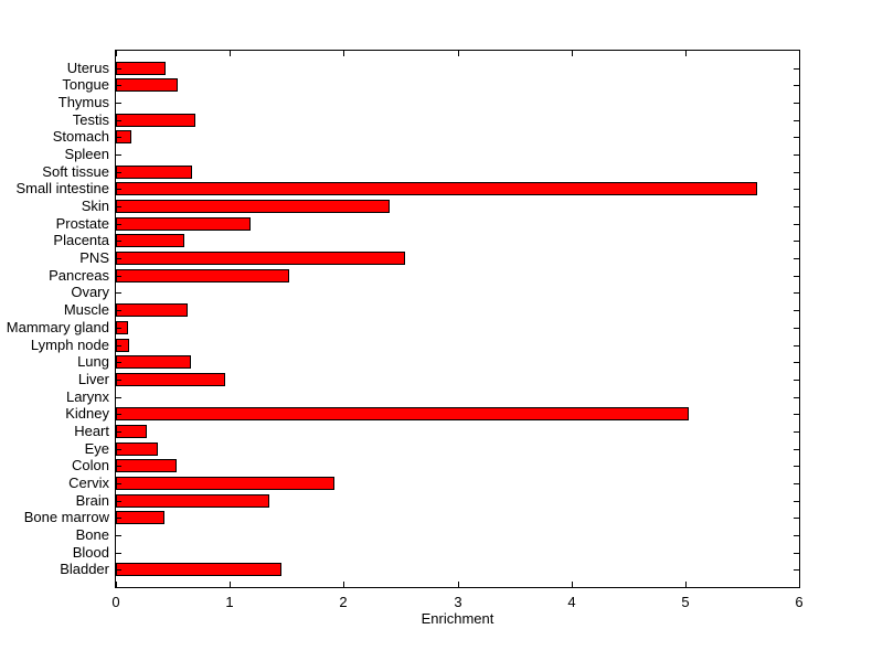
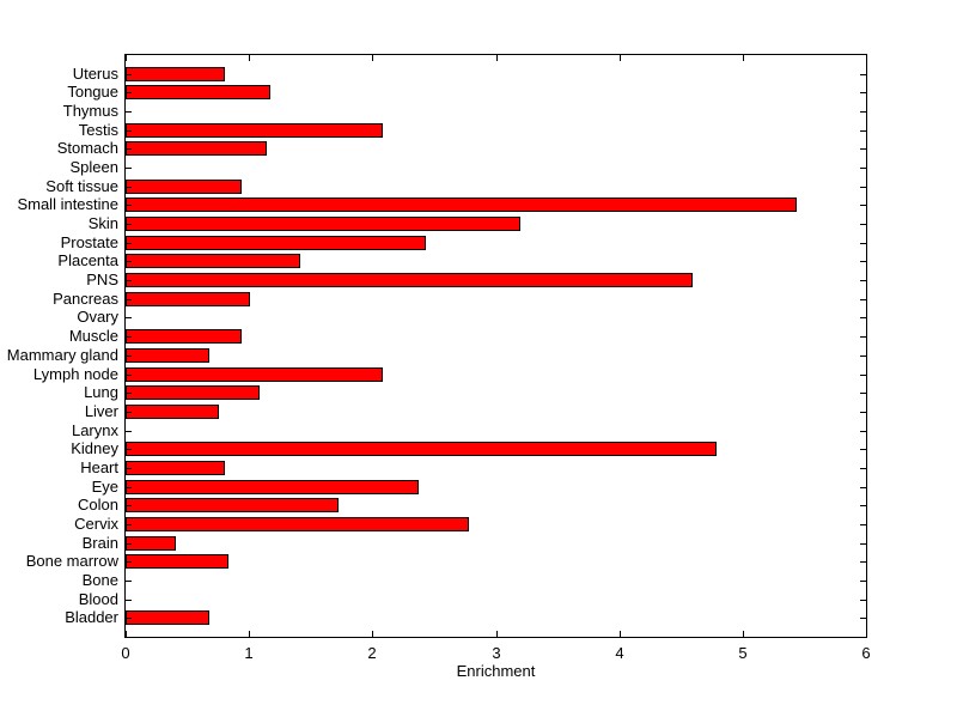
Uterus: 0.44 -> 0.80
Tongue: 0.54 -> 1.17
Testis: 0.70 -> 2.08
Stomach: 0.14 -> 1.14
Soft tissue: 0.67 -> 0.94
Small intestine: 5.63 -> 5.44
Skin: 2.40 -> 3.20
Prostate: 1.18 -> 2.43
Placenta: 0.60 -> 1.42
PNS: 2.54 -> 4.59
Pancreas: 1.52 -> 1.01
Muscle: 0.63 -> 0.94
Mammary gland: 0.11 -> 0.68
Lymph node: 0.12 -> 2.08
Lung: 0.66 -> 1.09
Liver: 0.96 -> 0.76
Kidney: 5.03 -> 4.79
Heart: 0.27 -> 0.80
Eye: 0.37 -> 2.37
Colon: 0.53 -> 1.73
Cervix: 1.92 -> 2.78
Brain: 1.35 -> 0.41
Bone marrow: 0.43 -> 0.83
Bladder: 1.45 -> 0.68
